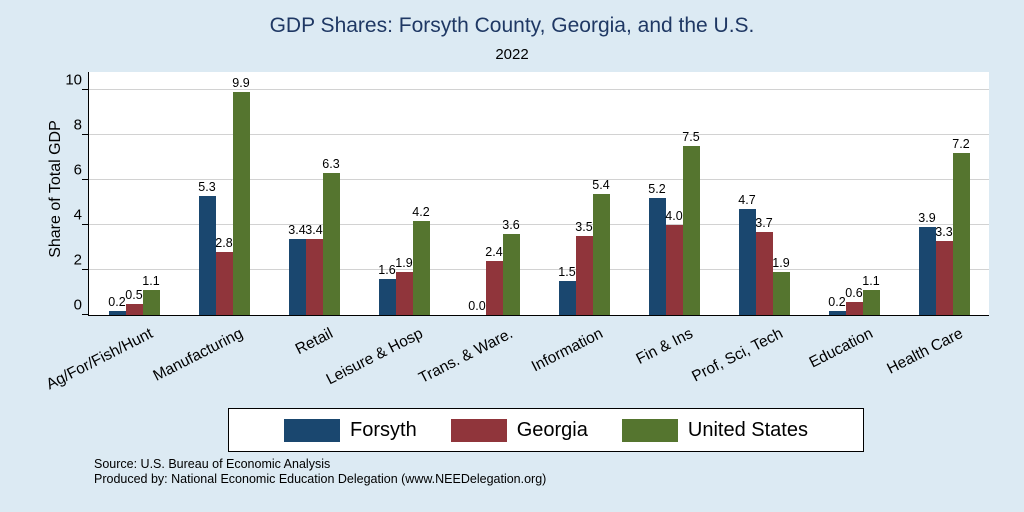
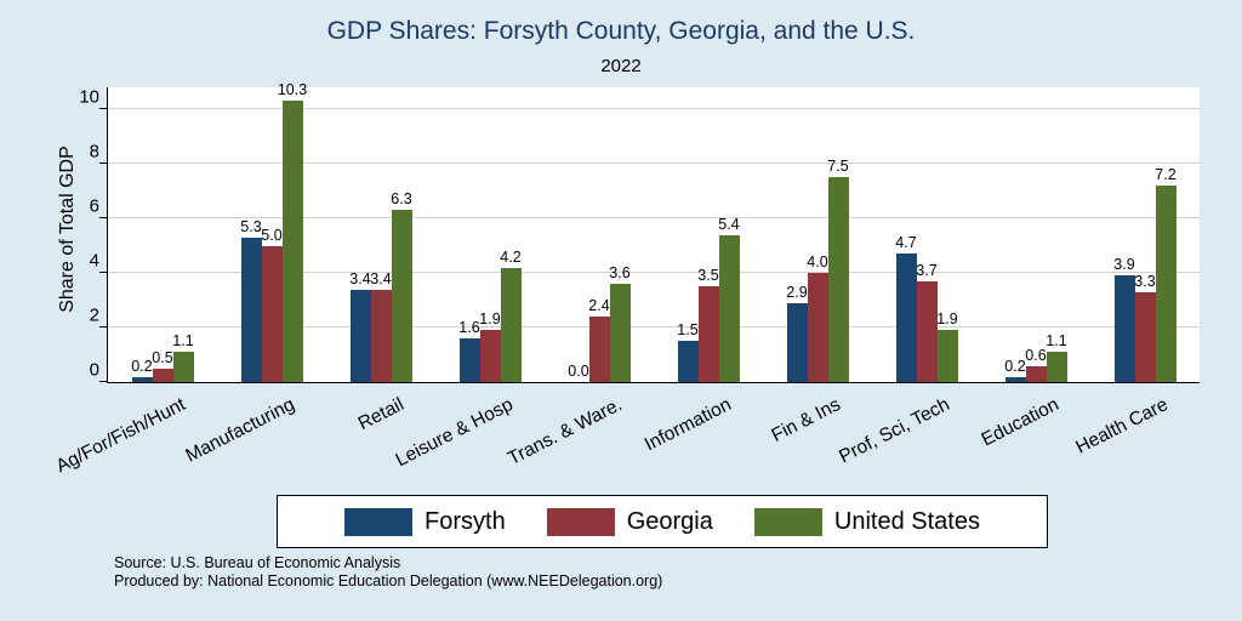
Georgia/Manufacturing: 2.8 -> 5.0
United States/Manufacturing: 9.9 -> 10.3
Forsyth/Fin & Ins: 5.2 -> 2.9
